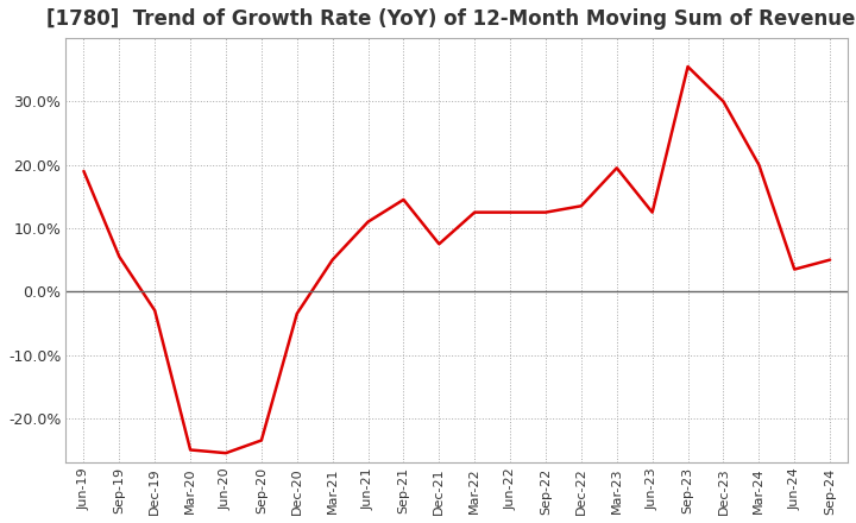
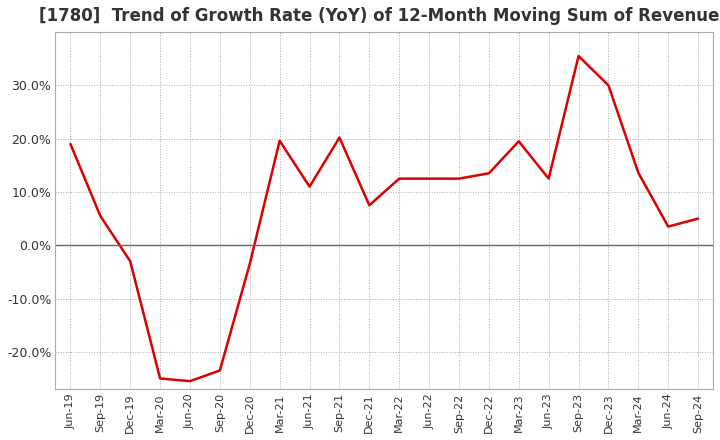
Mar-21: 5.0% -> 19.6%
Sep-21: 14.5% -> 20.2%
Mar-24: 20.0% -> 13.6%
